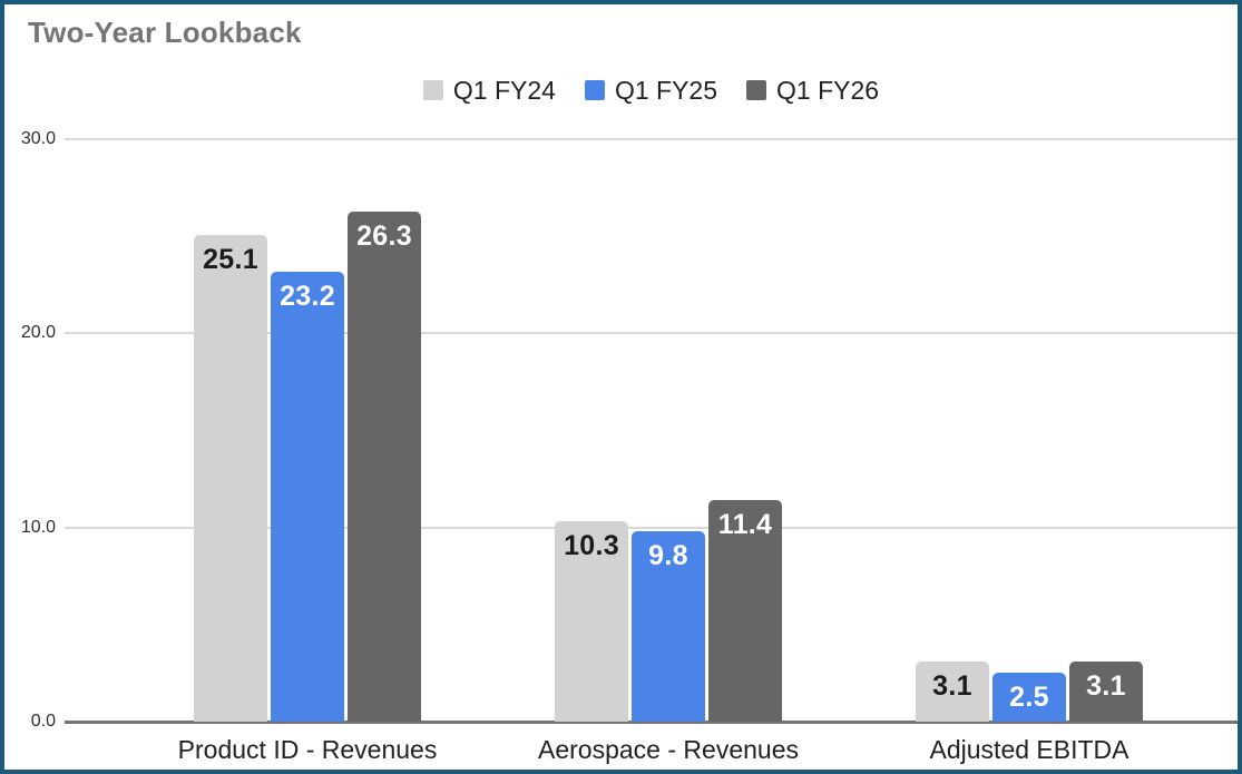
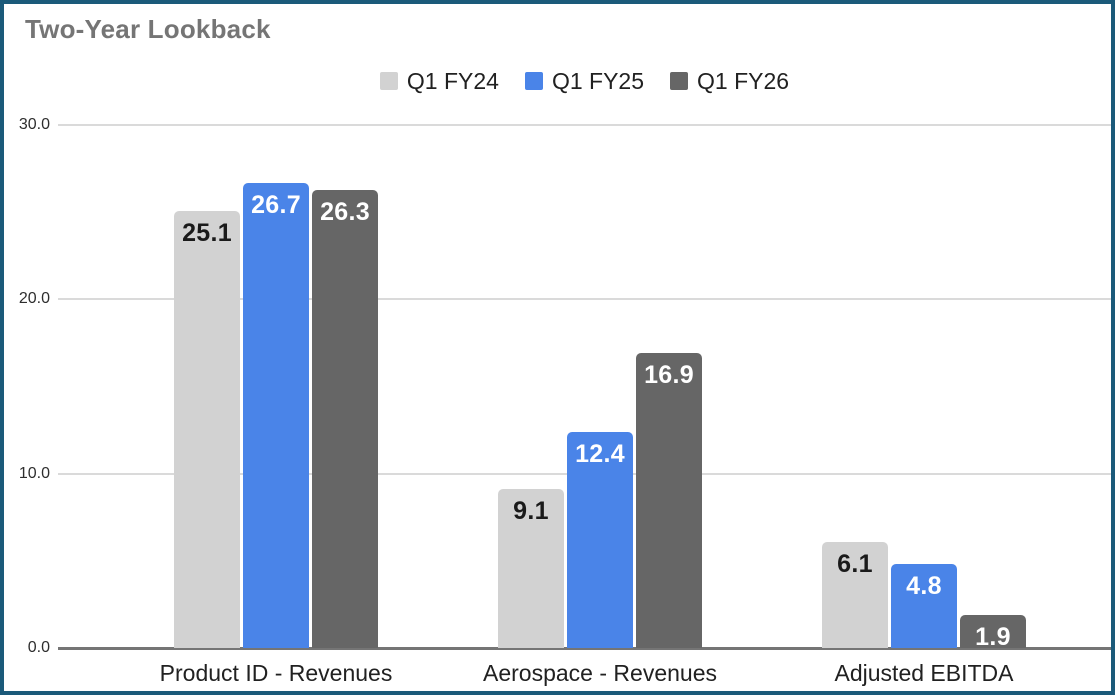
Q1 FY25/Product ID - Revenues: 23.2 -> 26.7
Q1 FY24/Aerospace - Revenues: 10.3 -> 9.1
Q1 FY25/Aerospace - Revenues: 9.8 -> 12.4
Q1 FY26/Aerospace - Revenues: 11.4 -> 16.9
Q1 FY24/Adjusted EBITDA: 3.1 -> 6.1
Q1 FY25/Adjusted EBITDA: 2.5 -> 4.8
Q1 FY26/Adjusted EBITDA: 3.1 -> 1.9
